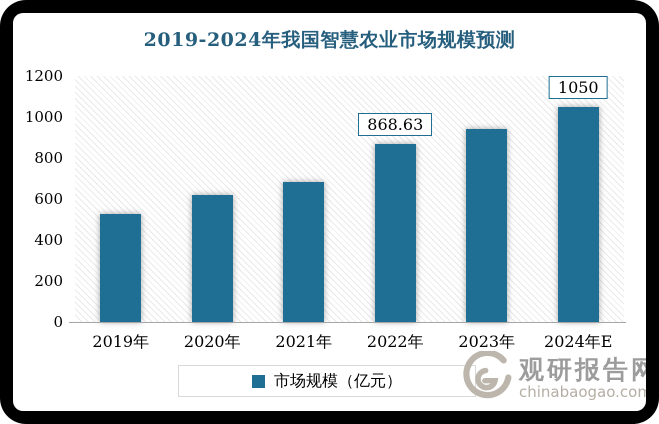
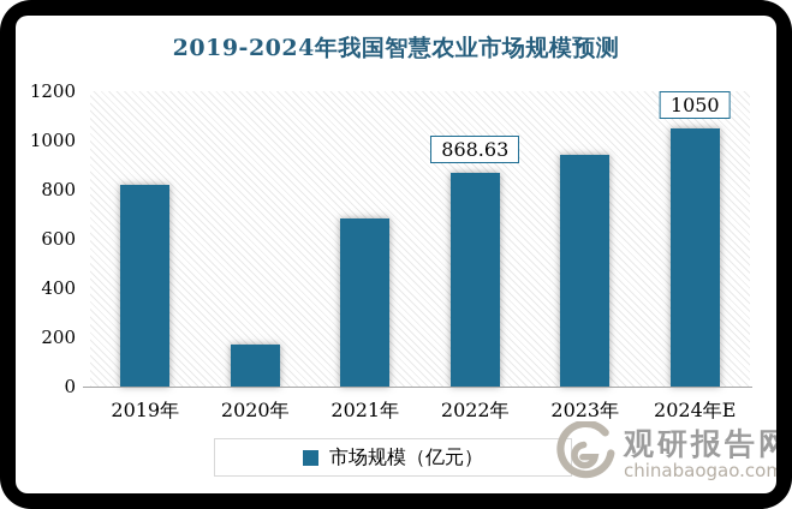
2019年: 520 -> 820
2020年: 620 -> 170
